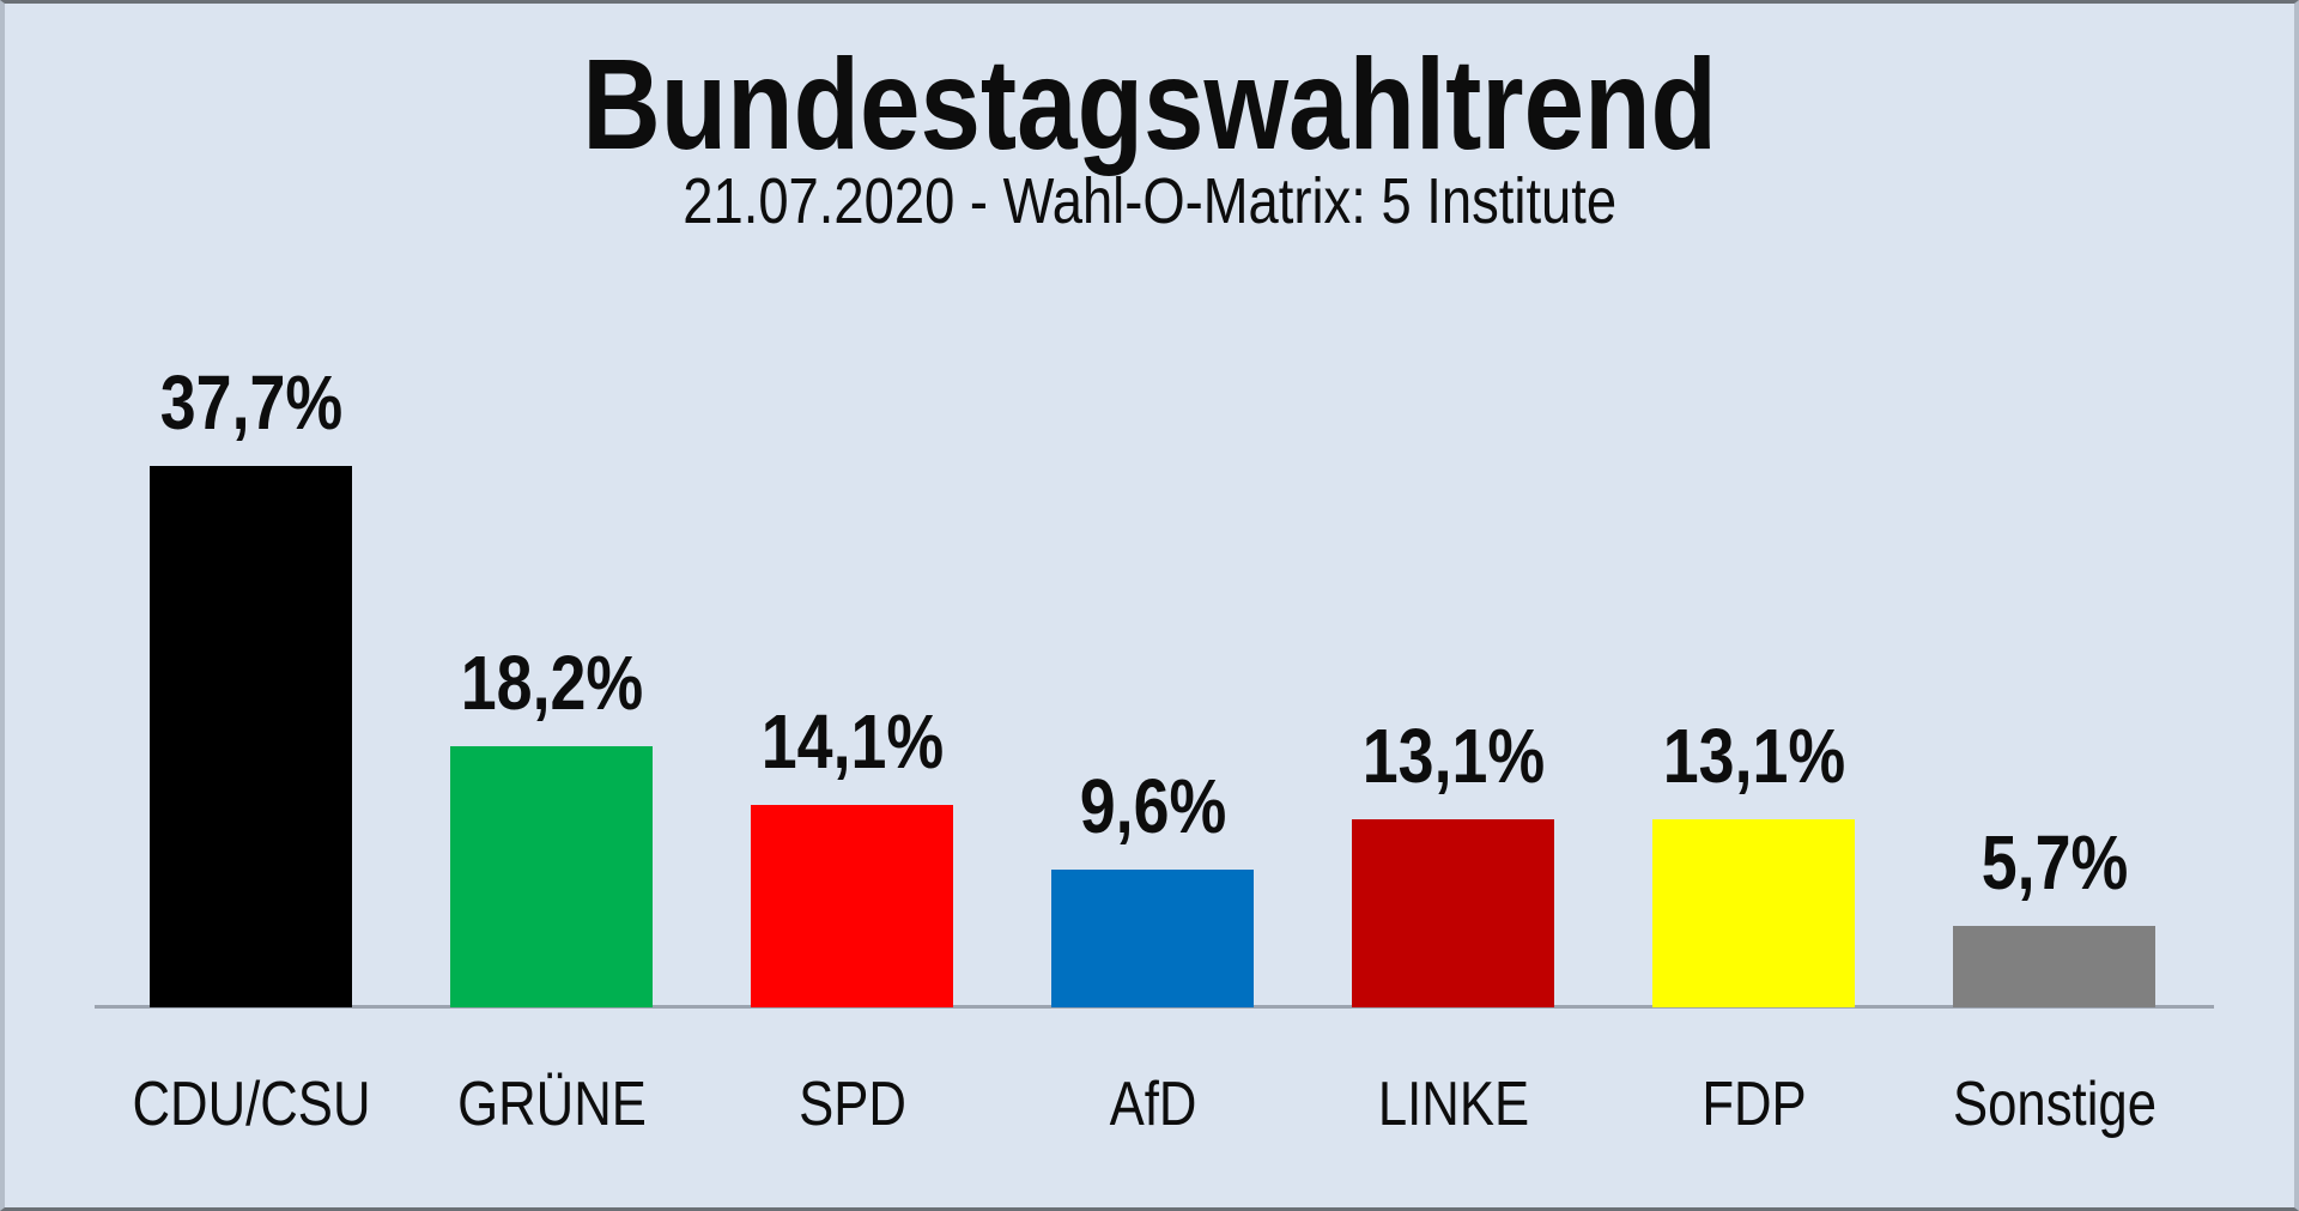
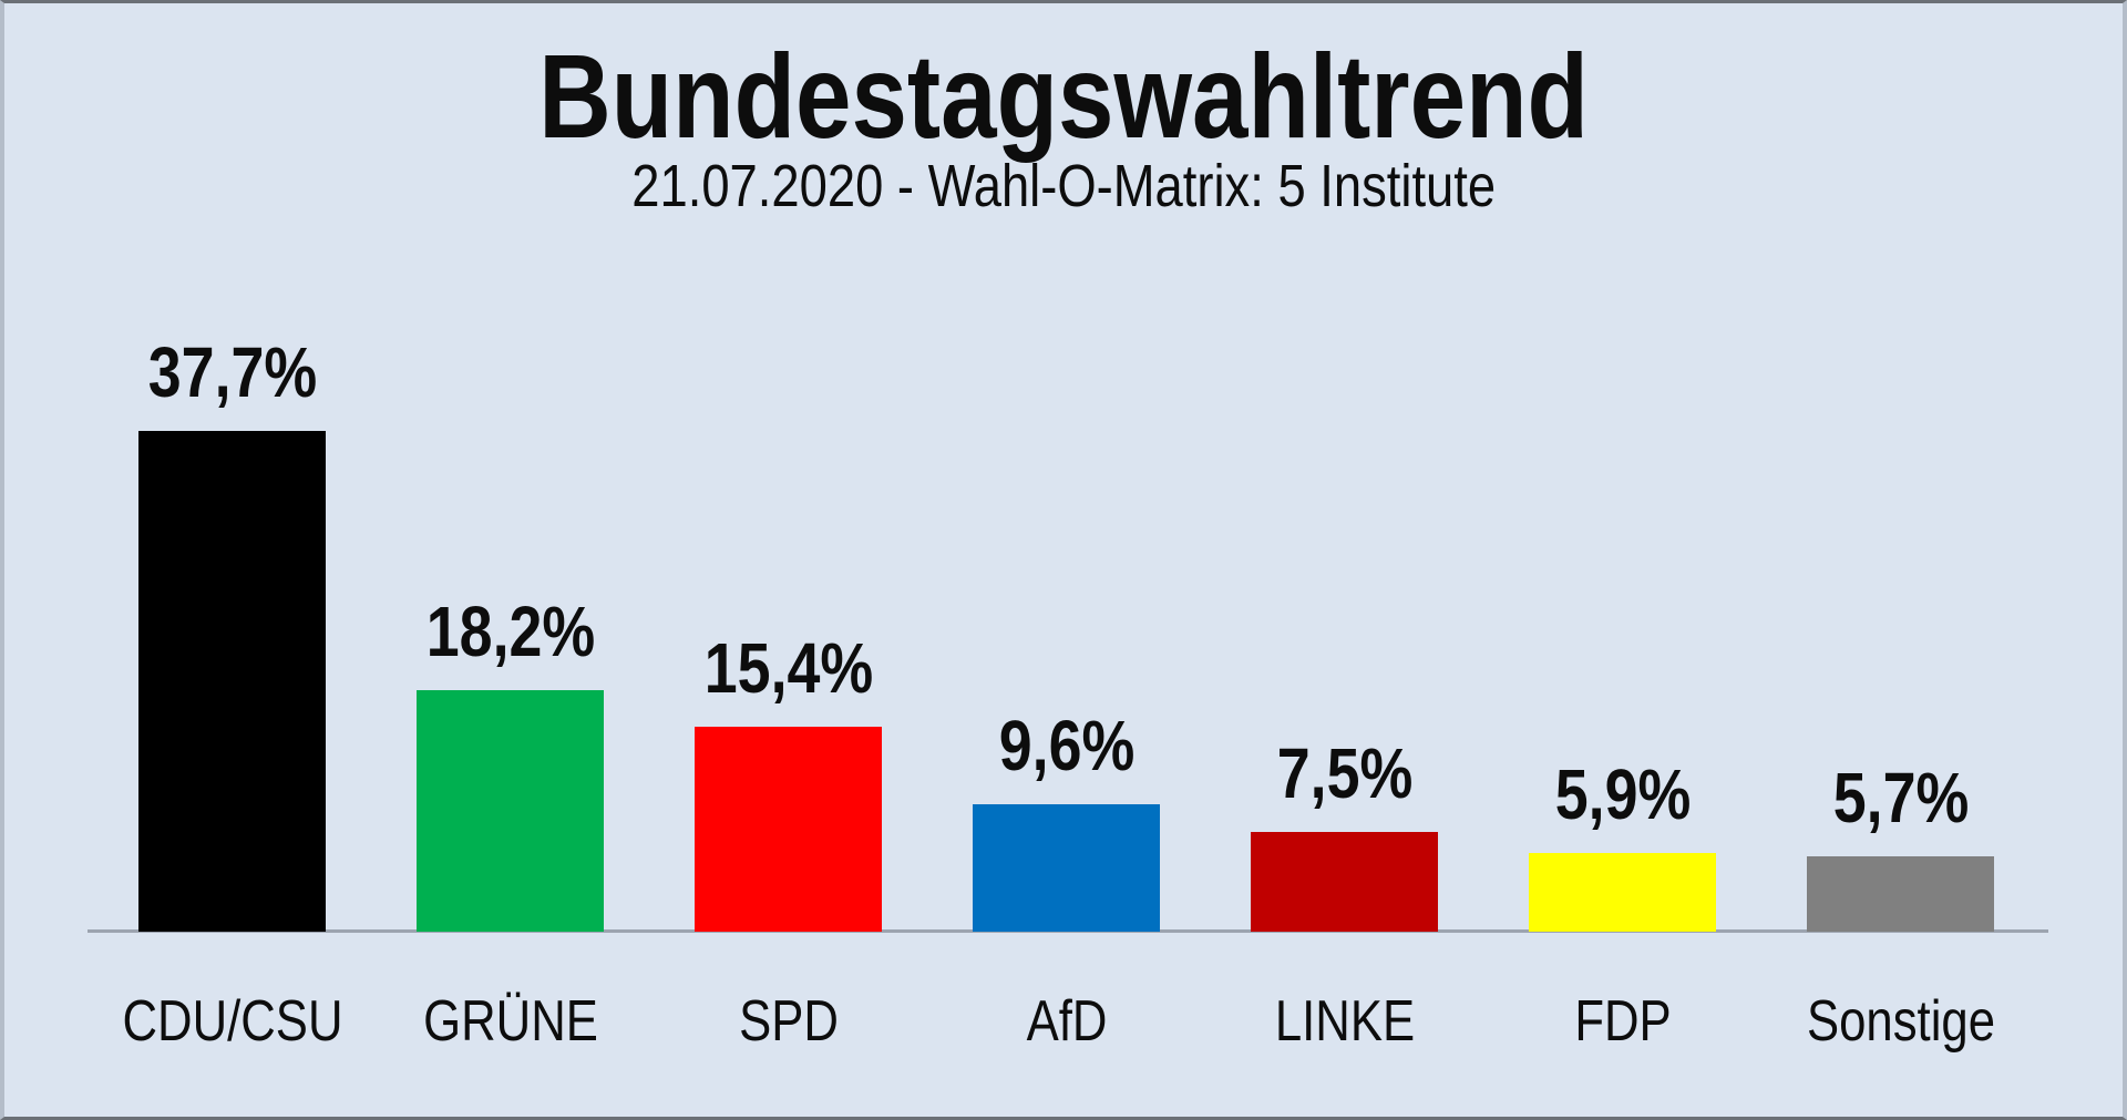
SPD: 14,1% -> 15,4%
LINKE: 13,1% -> 7,5%
FDP: 13,1% -> 5,9%
